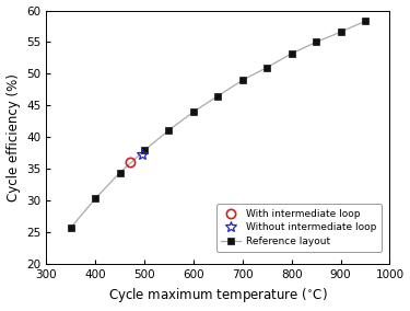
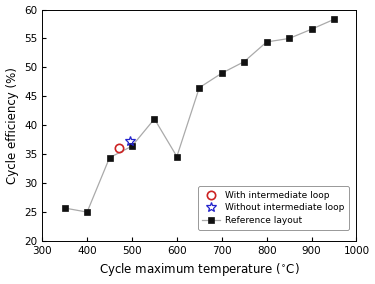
400: 30.3 -> 25.0
500: 37.9 -> 36.4
600: 44.0 -> 34.6
800: 53.2 -> 54.4
